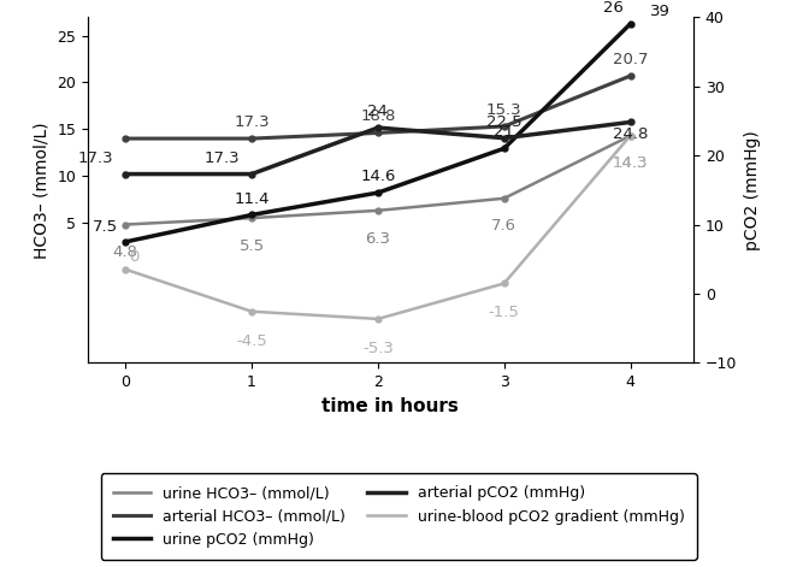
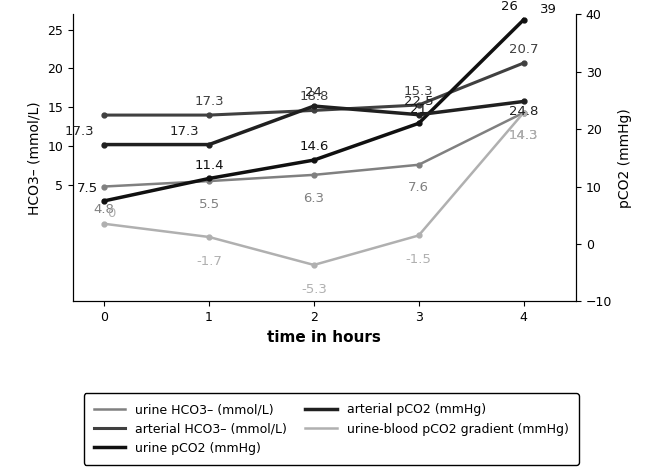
urine-blood pCO2 gradient (mmHg)/1: -4.5 -> -1.7
